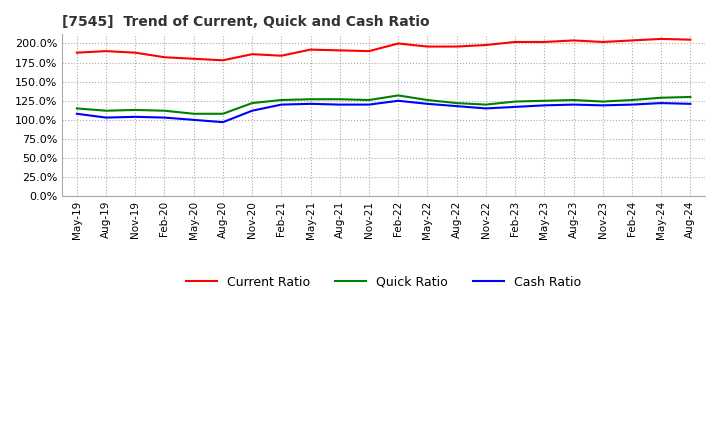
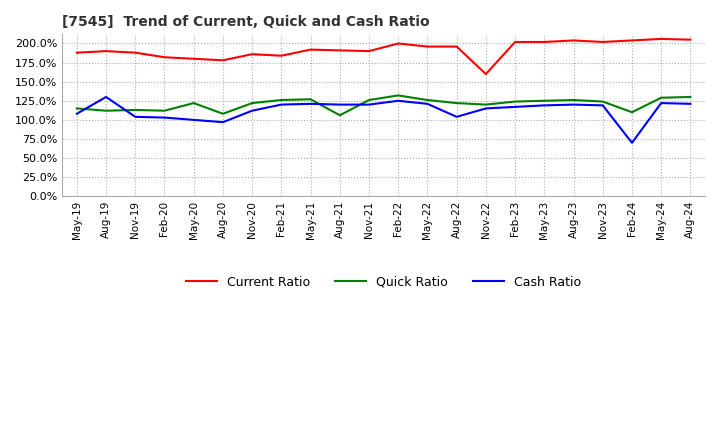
Cash Ratio/Aug-19: 103% -> 130%
Quick Ratio/May-20: 108% -> 122%
Quick Ratio/Aug-21: 127% -> 106%
Cash Ratio/Aug-22: 118% -> 104%
Current Ratio/Nov-22: 198% -> 160%
Quick Ratio/Feb-24: 126% -> 110%
Cash Ratio/Feb-24: 120% -> 70%
